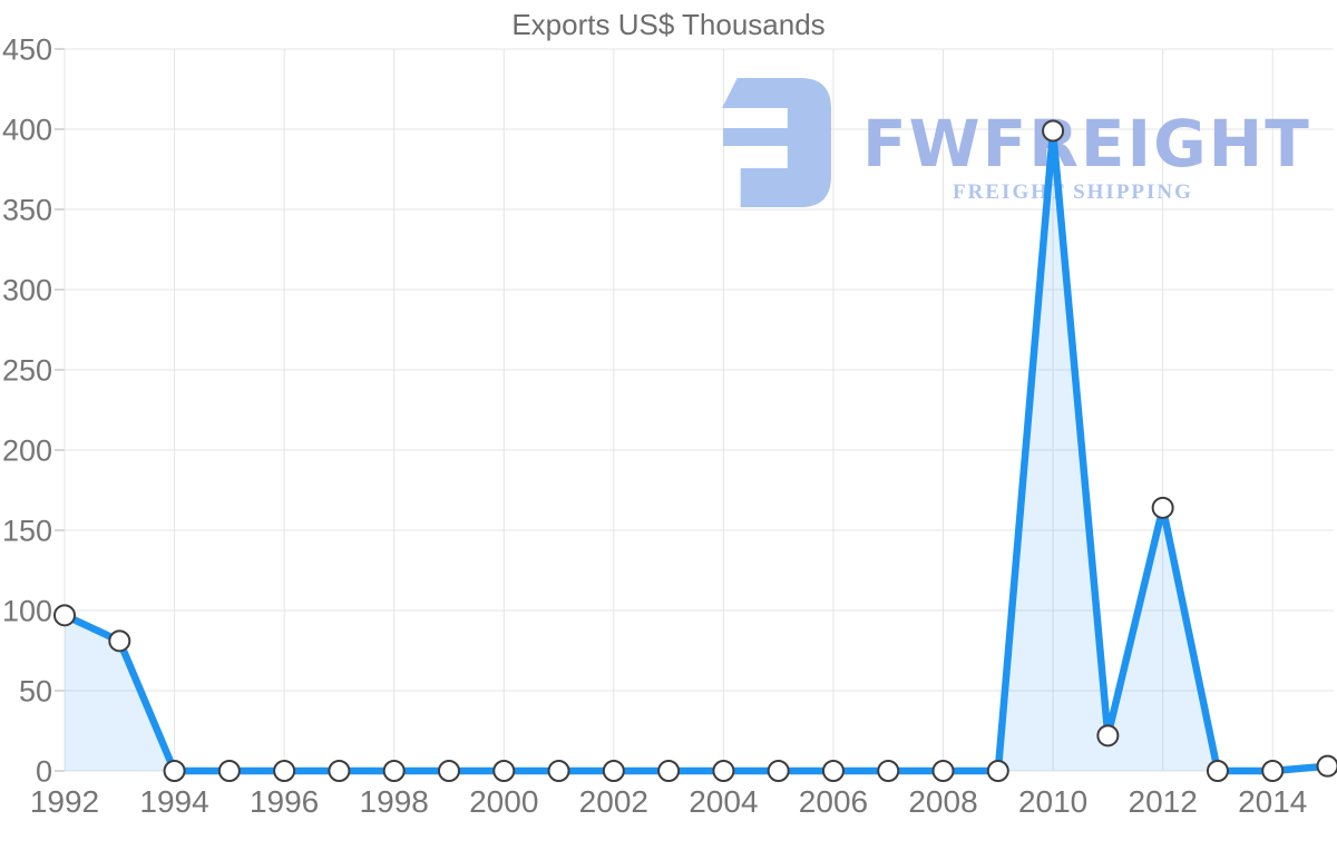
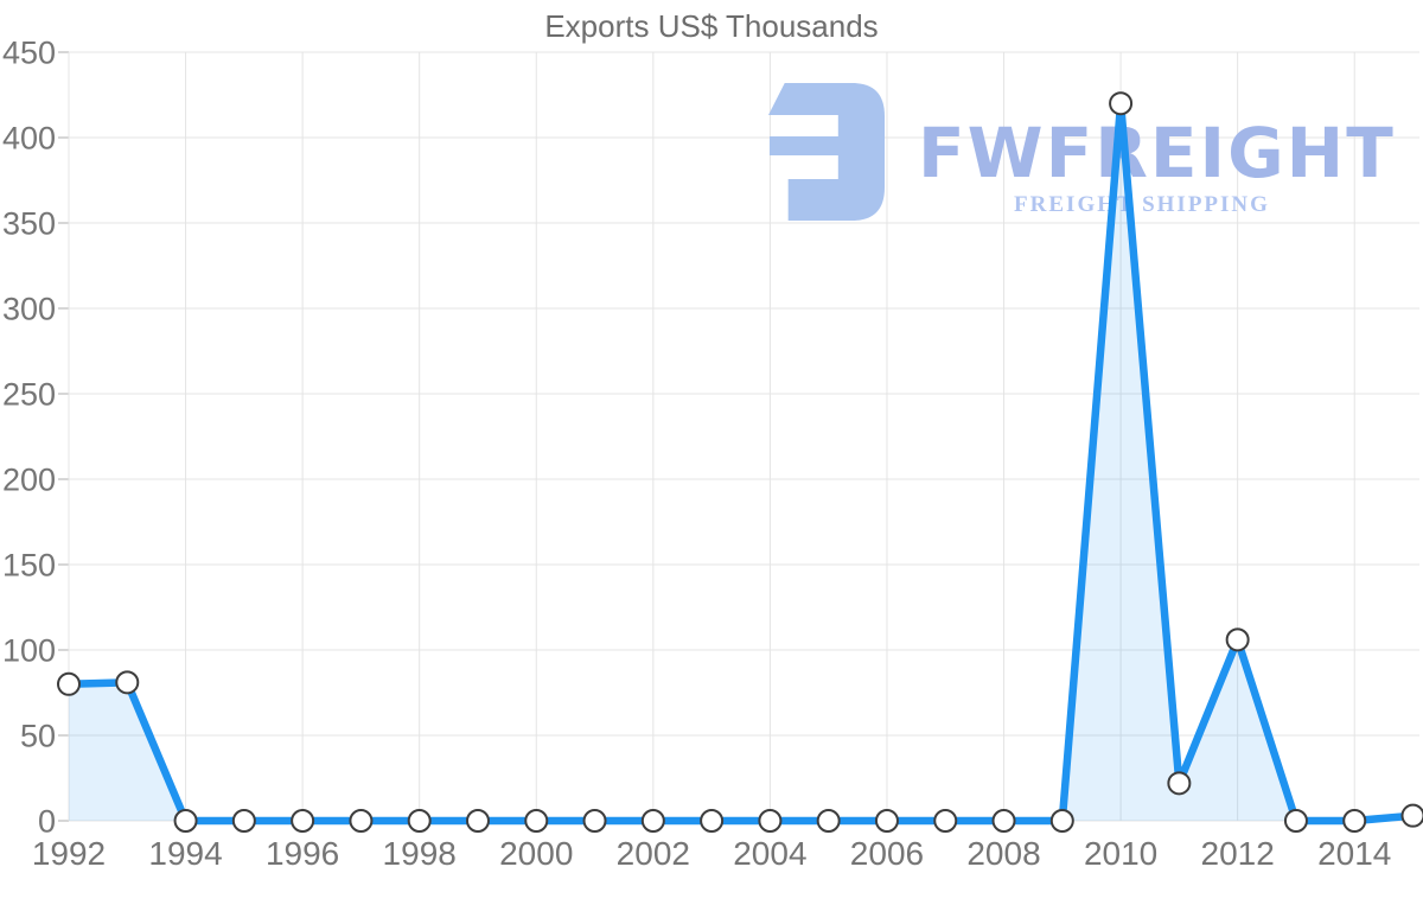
1992: 97 -> 80
2010: 399 -> 420
2012: 164 -> 106
